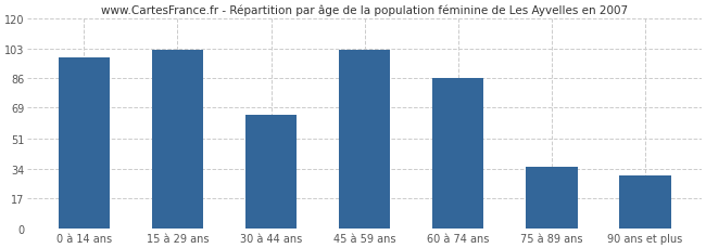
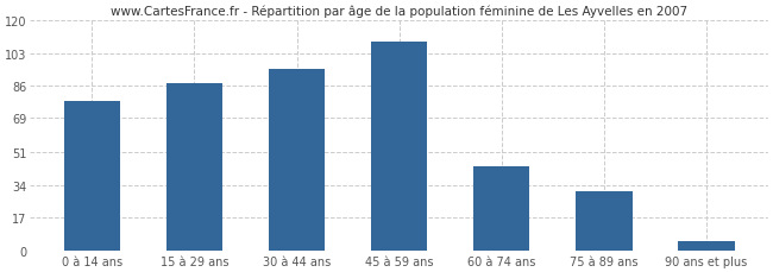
0 à 14 ans: 98 -> 78
15 à 29 ans: 102 -> 87
30 à 44 ans: 65 -> 95
45 à 59 ans: 102 -> 109
60 à 74 ans: 86 -> 44
75 à 89 ans: 35 -> 31
90 ans et plus: 30 -> 5
